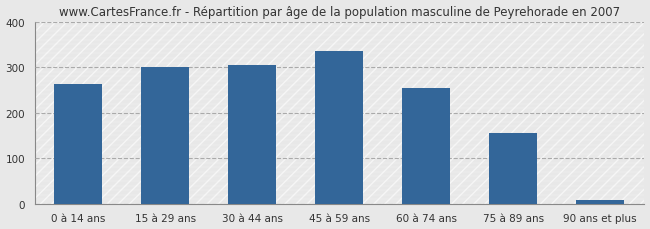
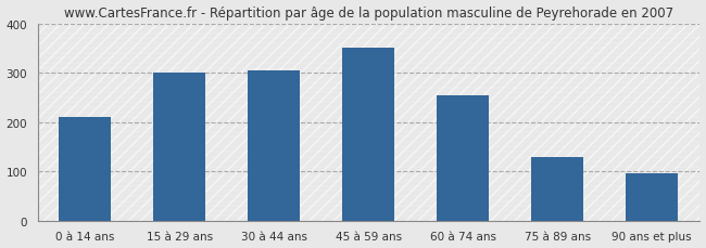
0 à 14 ans: 262 -> 210
45 à 59 ans: 336 -> 350
75 à 89 ans: 156 -> 130
90 ans et plus: 8 -> 95
